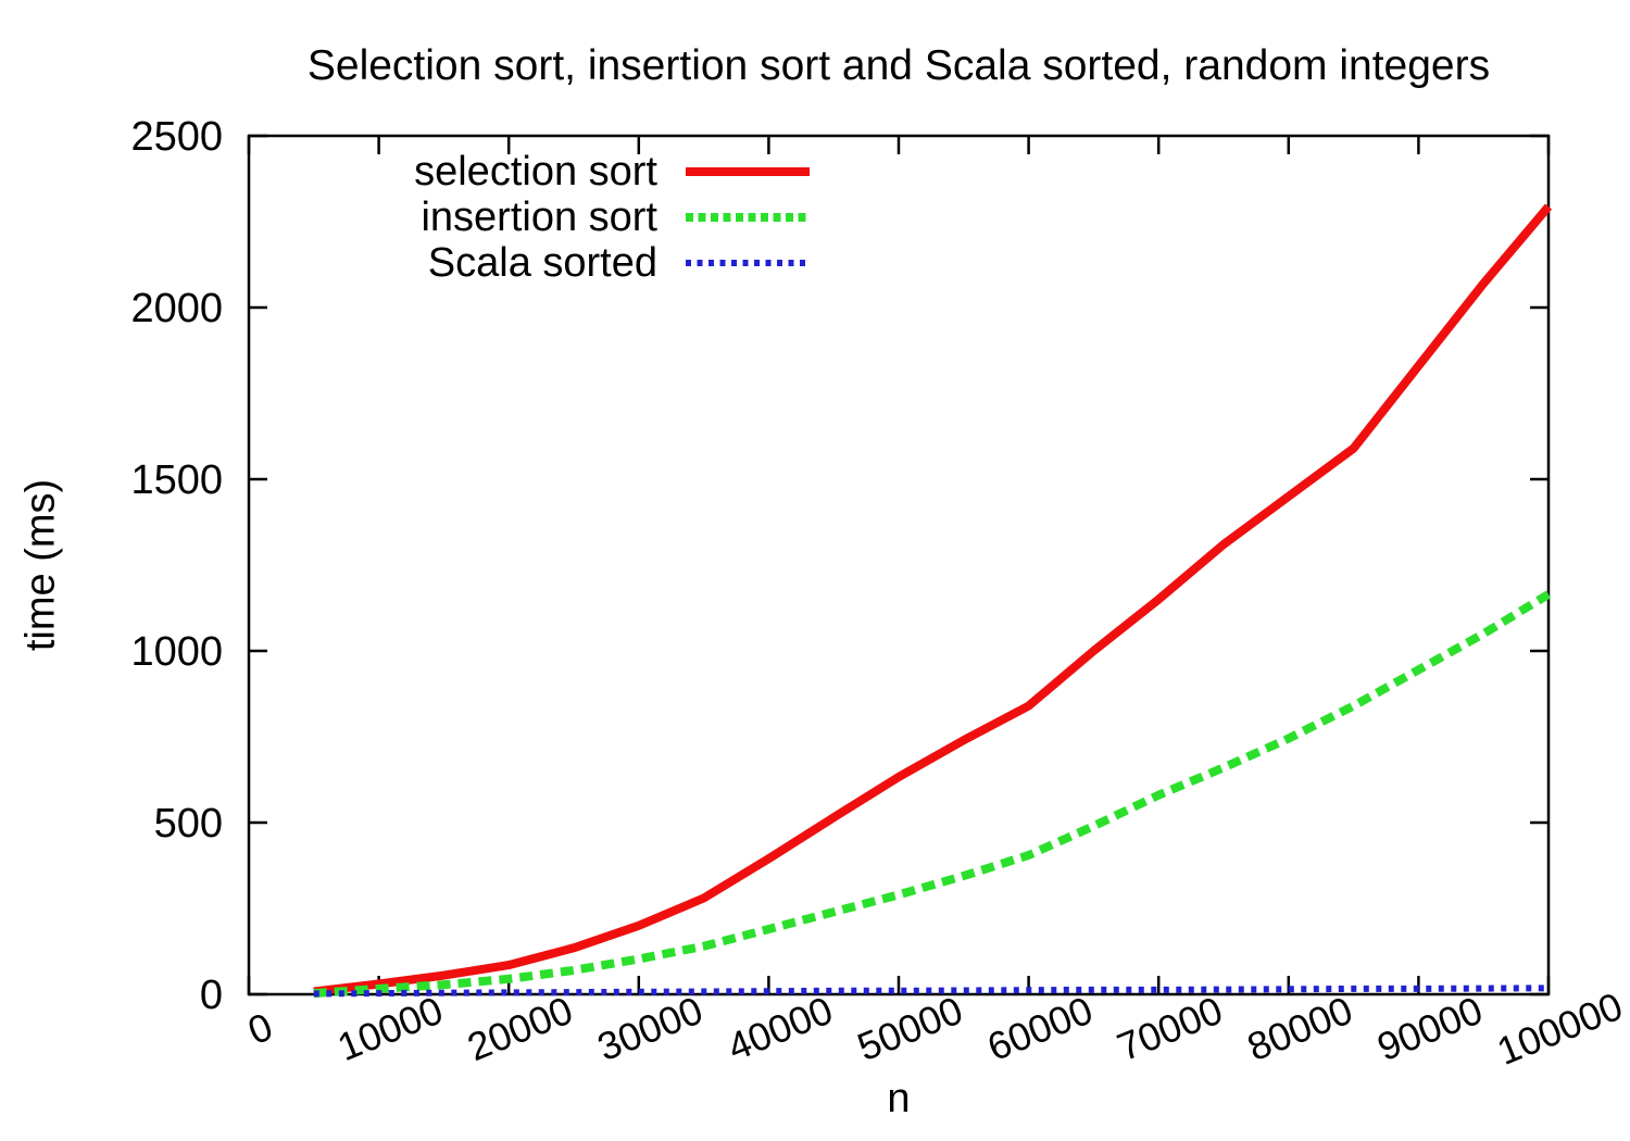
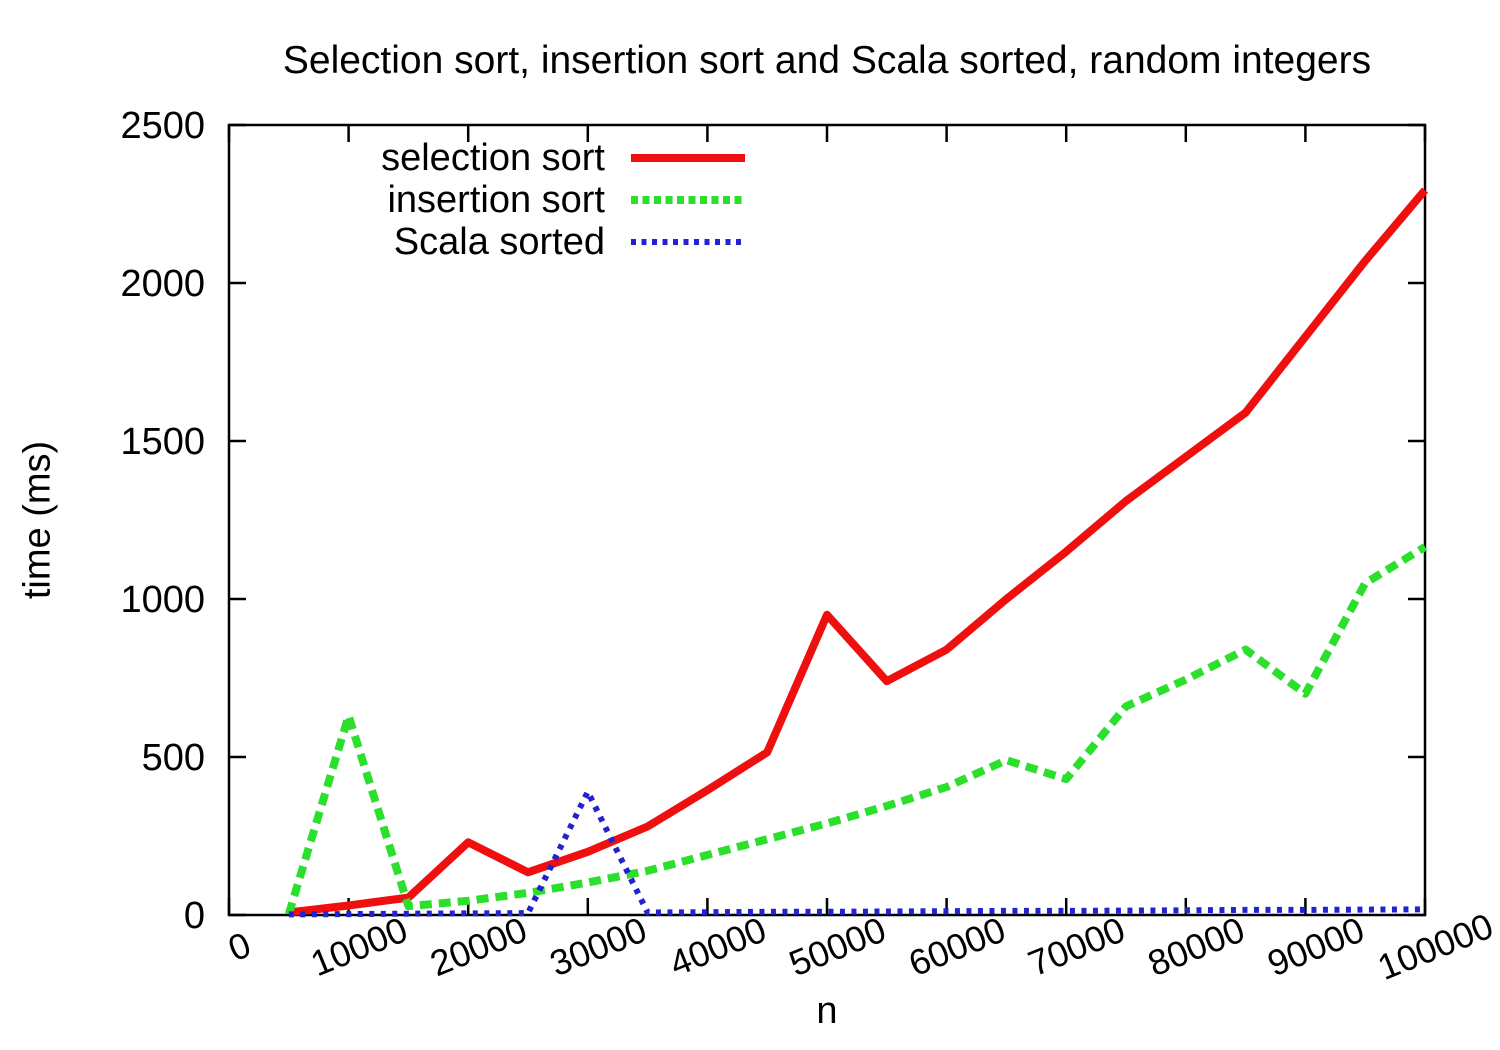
insertion sort/10000: 20 -> 630
selection sort/20000: 80 -> 230
Scala sorted/30000: 10 -> 390
selection sort/50000: 630 -> 950
insertion sort/70000: 580 -> 430
insertion sort/90000: 940 -> 700
